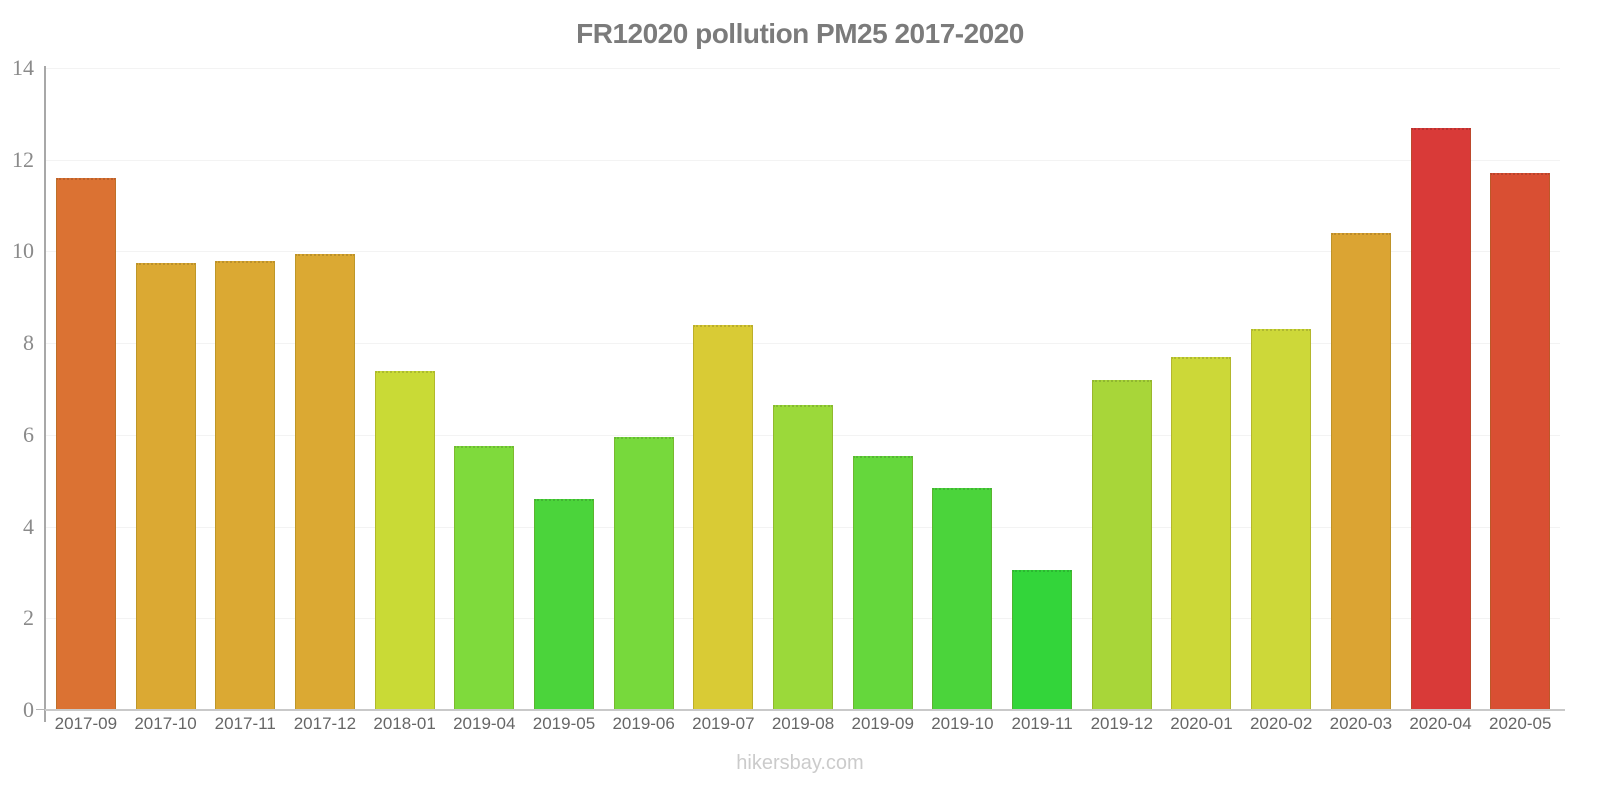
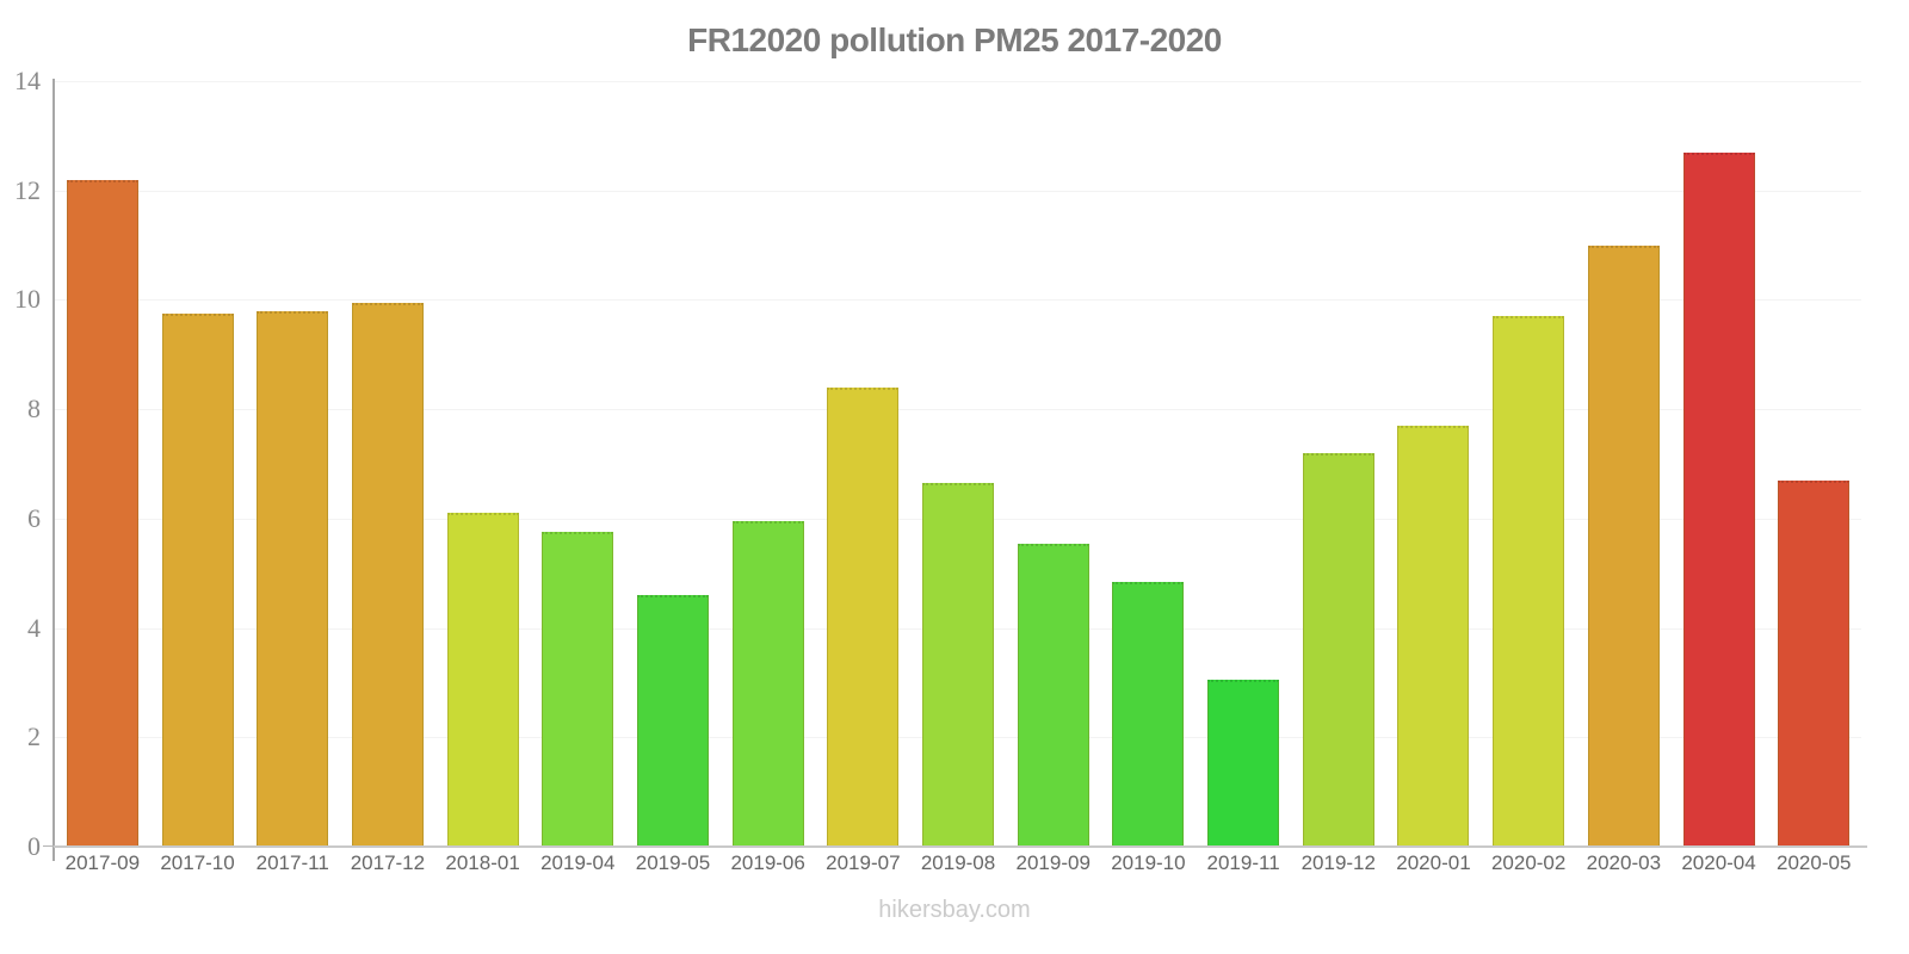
2017-09: 11.6 -> 12.2
2018-01: 7.4 -> 6.1
2020-02: 8.3 -> 9.7
2020-03: 10.4 -> 11.0
2020-05: 11.7 -> 6.7
